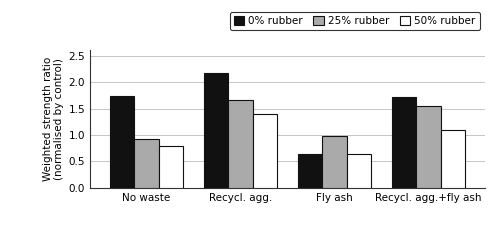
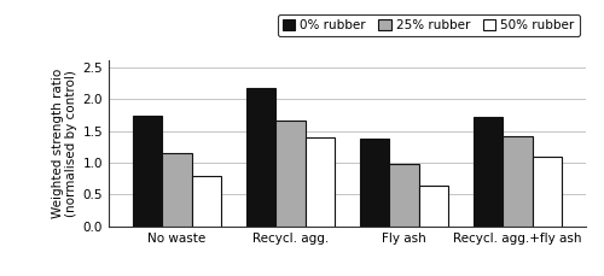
25% rubber/No waste: 0.92 -> 1.15
0% rubber/Fly ash: 0.64 -> 1.37
25% rubber/Recycl. agg.+fly ash: 1.54 -> 1.42
